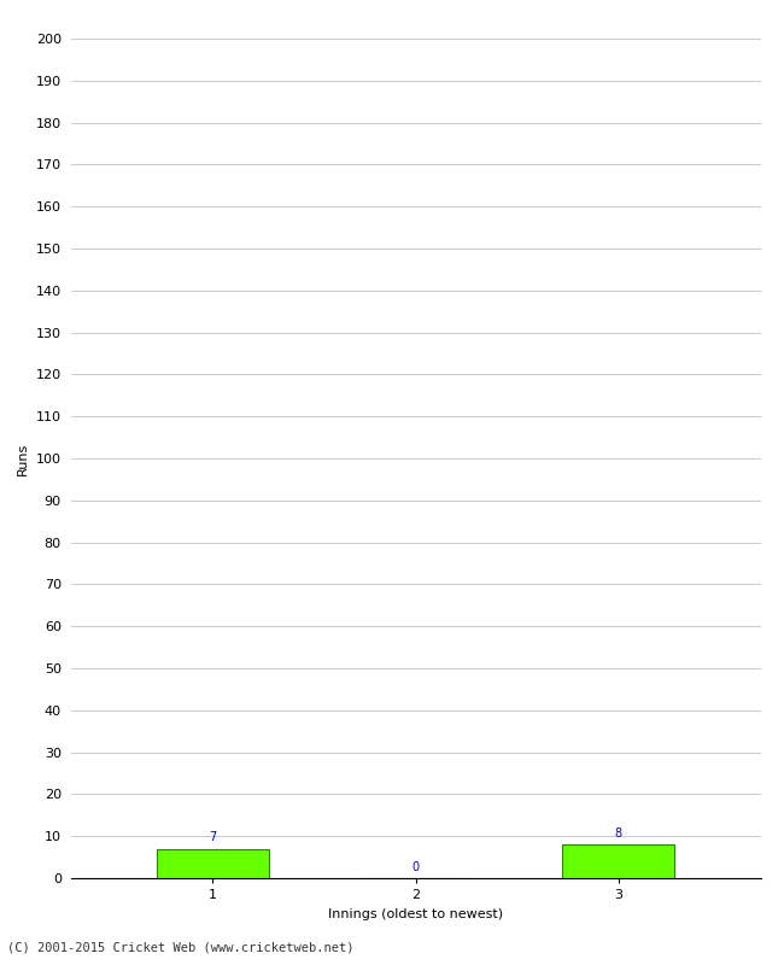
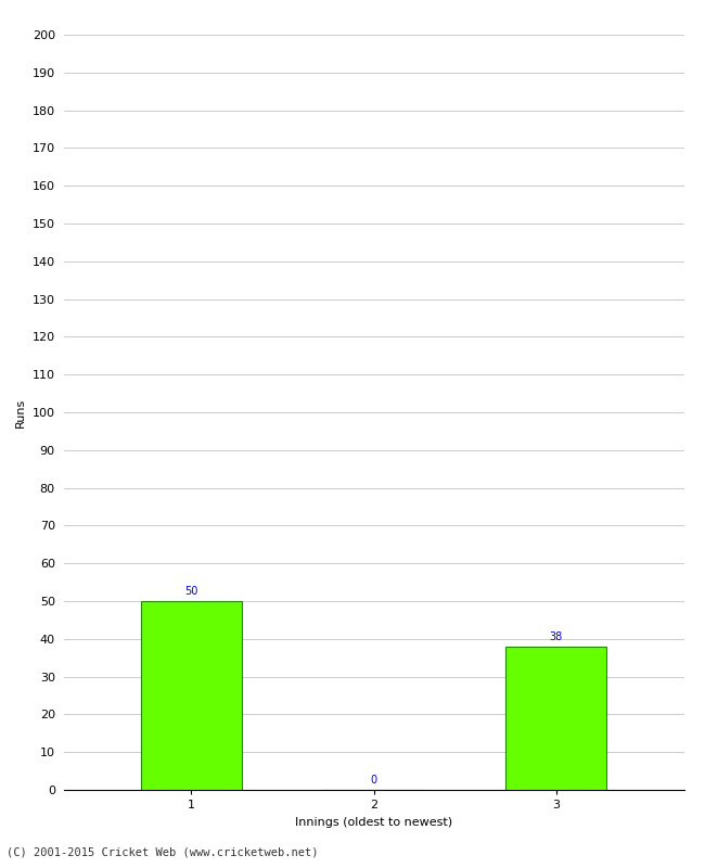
1: 7 -> 50
3: 8 -> 38
